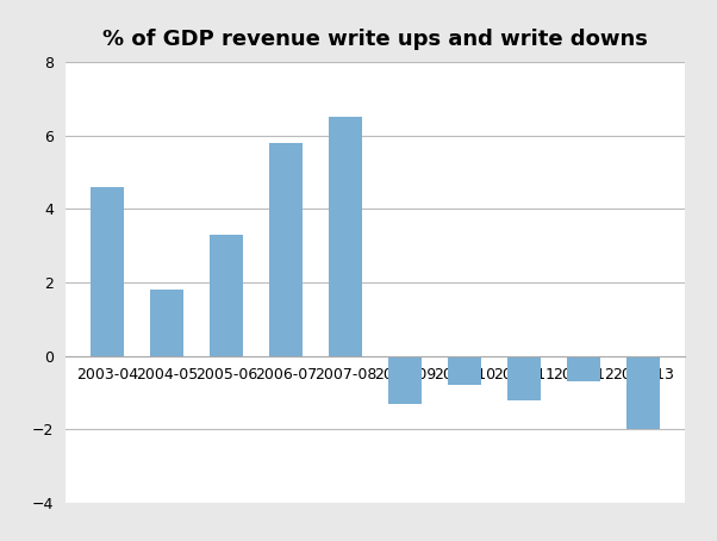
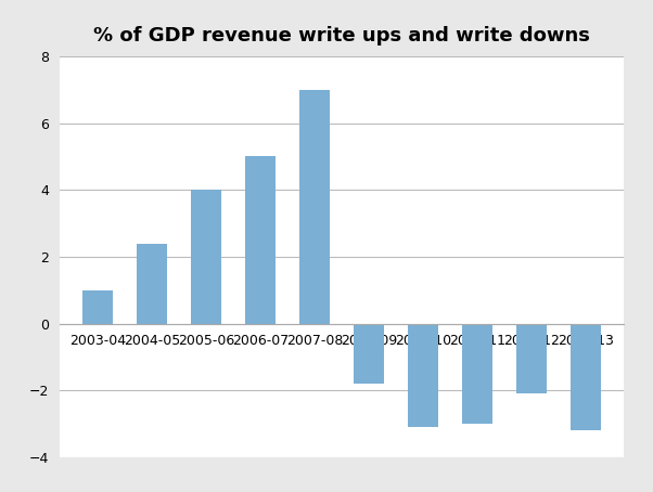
2003-04: 4.6 -> 1.0
2004-05: 1.8 -> 2.4
2005-06: 3.3 -> 4.0
2006-07: 5.8 -> 5.0
2007-08: 6.5 -> 7.0
2008-09: -1.3 -> -1.8
2009-10: -0.8 -> -3.1
2010-11: -1.2 -> -3.0
2011-12: -0.7 -> -2.1
2012-13: -2.0 -> -3.2
